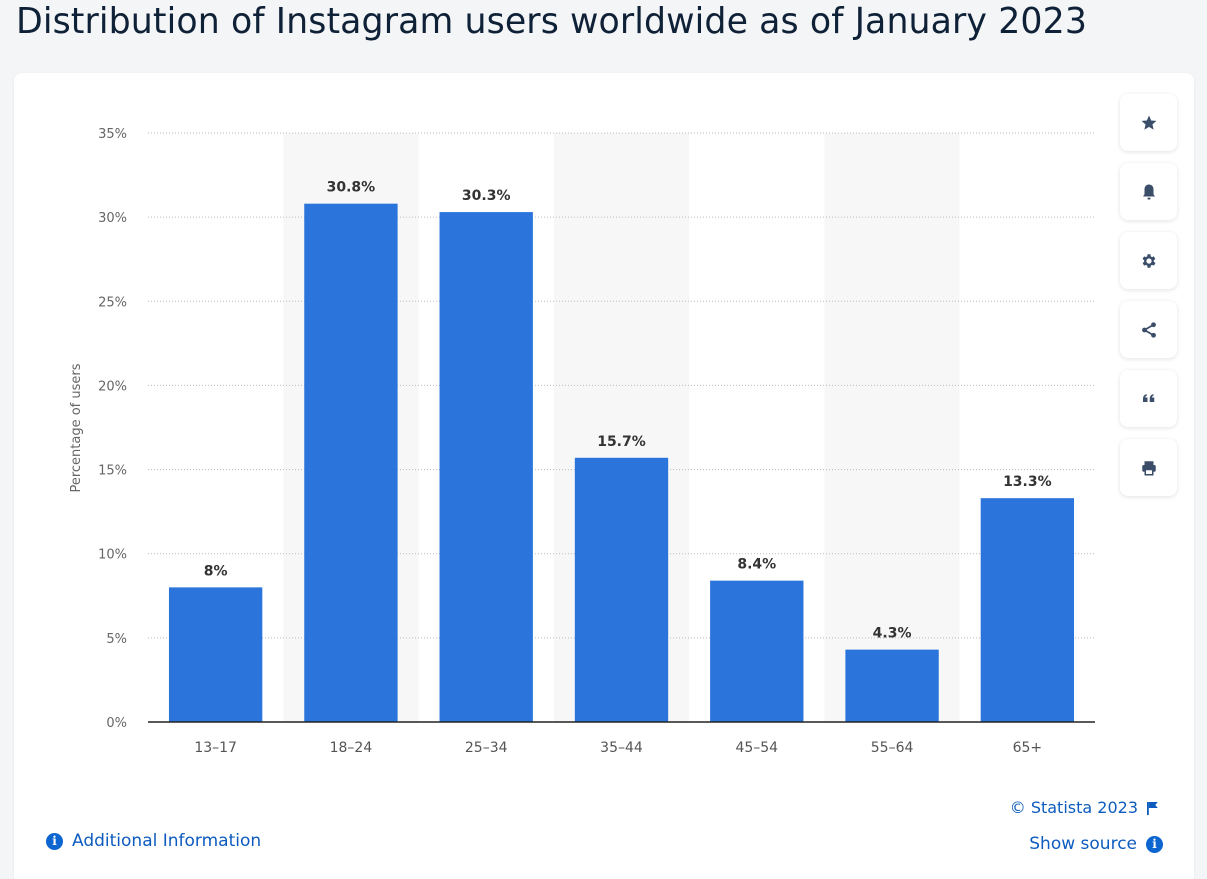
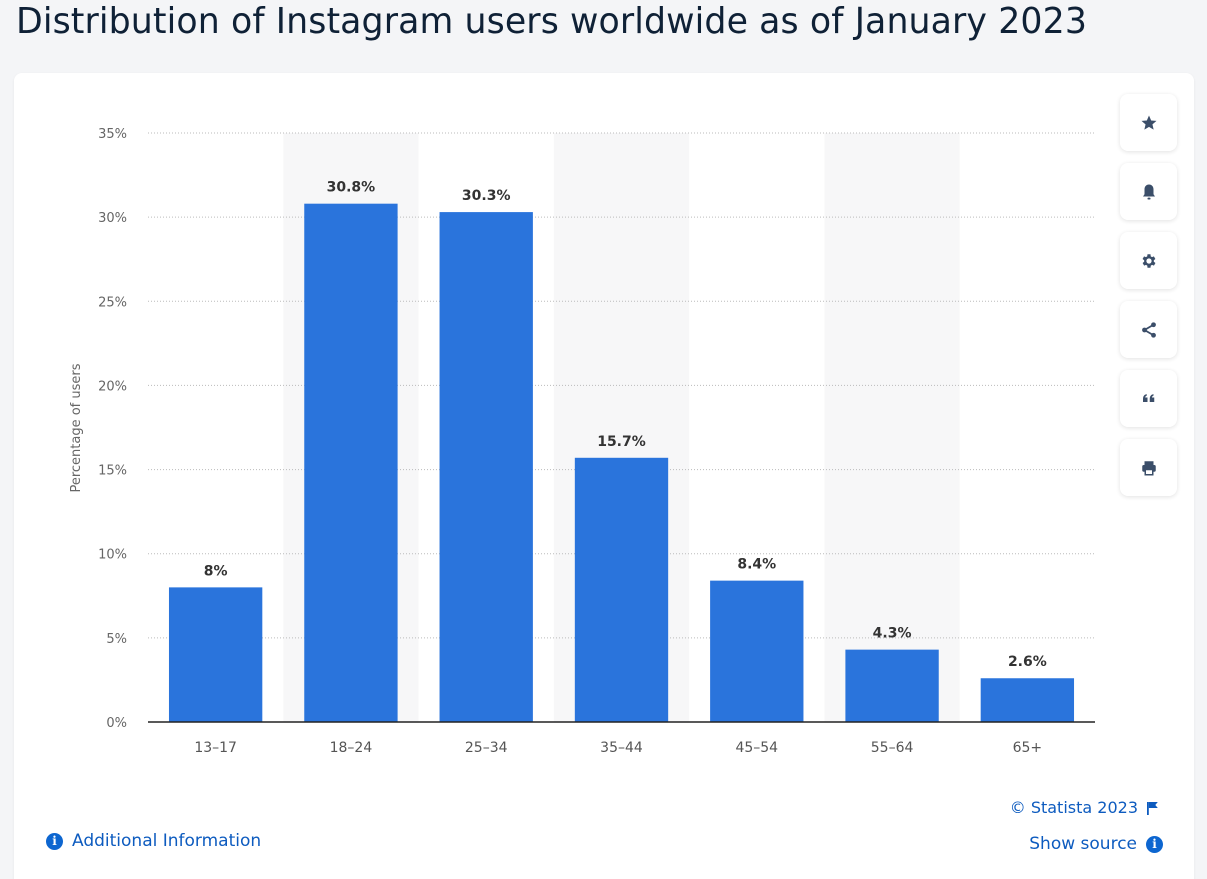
65+: 13.3% -> 2.6%
